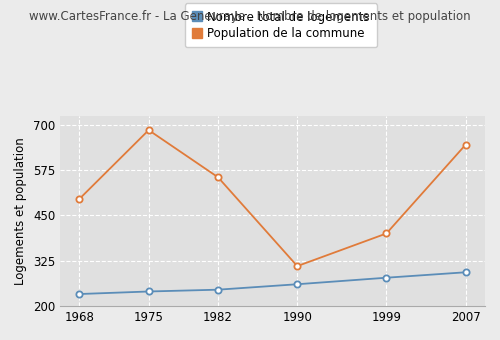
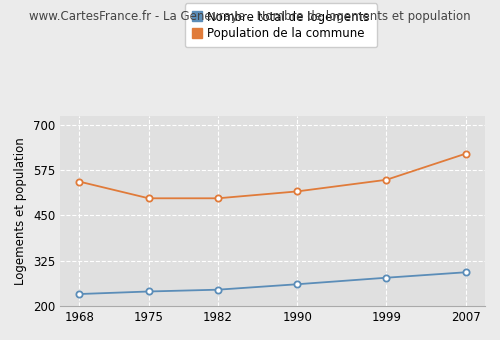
Population de la commune/1968: 495 -> 543
Population de la commune/1975: 685 -> 497
Population de la commune/1982: 555 -> 497
Population de la commune/1990: 310 -> 516
Population de la commune/1999: 400 -> 548
Population de la commune/2007: 645 -> 620
